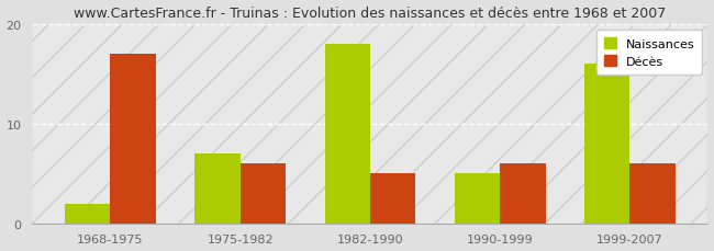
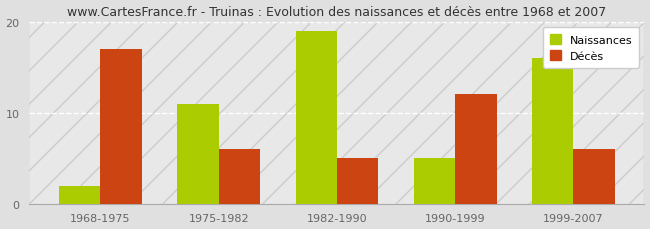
Naissances/1975-1982: 7 -> 11
Naissances/1982-1990: 18 -> 19
Décès/1990-1999: 6 -> 12
